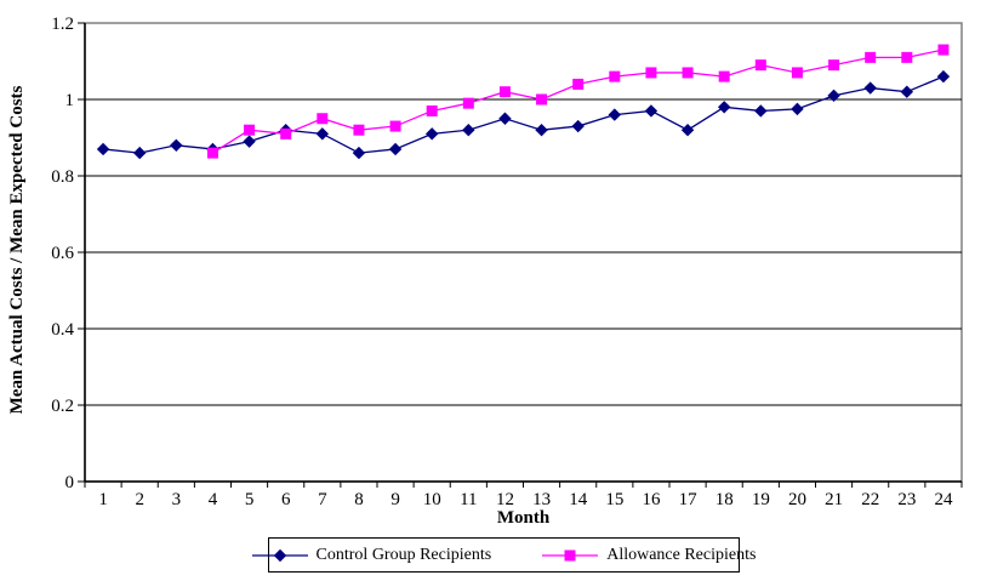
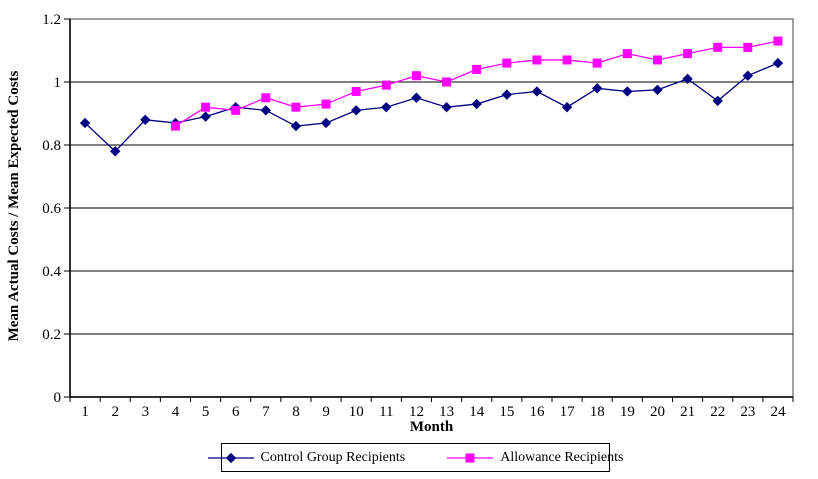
Control Group Recipients/2: 0.86 -> 0.78
Control Group Recipients/22: 1.03 -> 0.94
